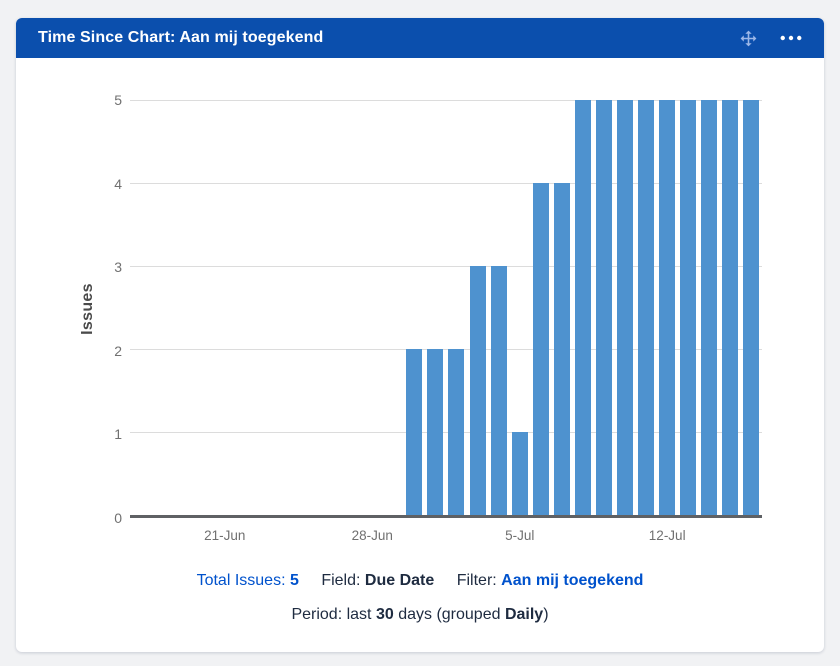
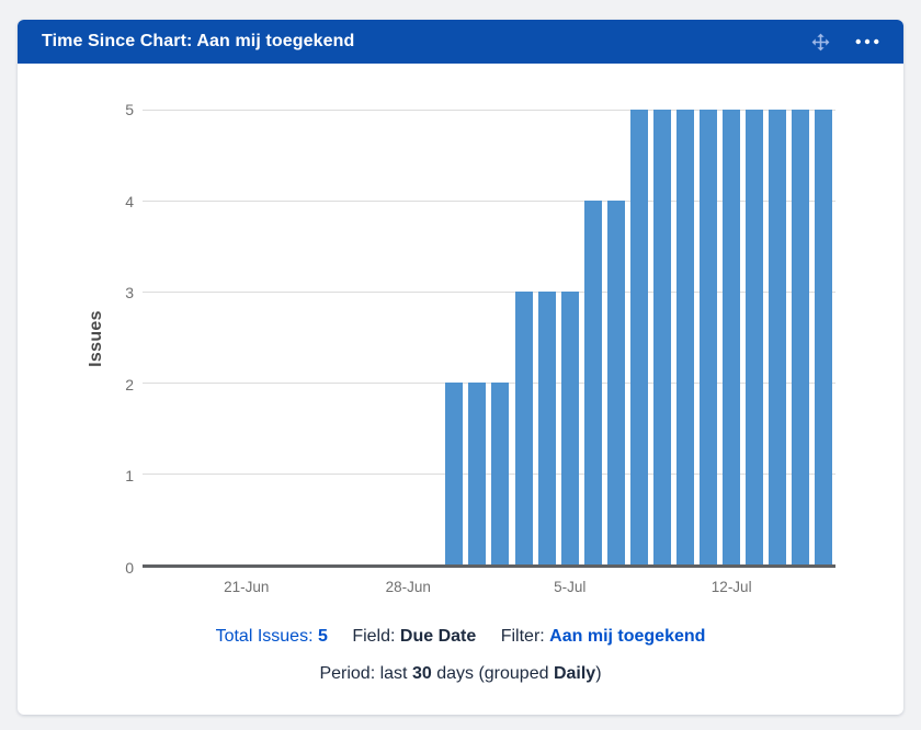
5-Jul: 1 -> 3
